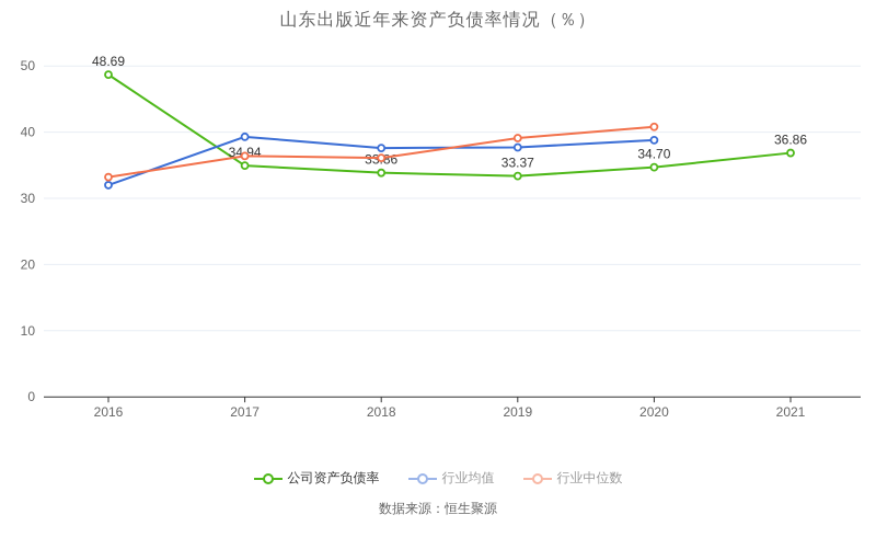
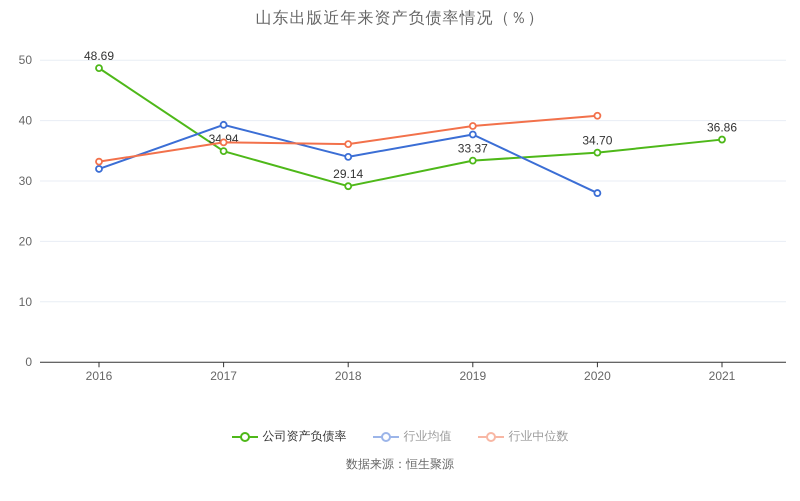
公司资产负债率/2018: 33.86 -> 29.14
行业均值/2018: 38 -> 34
行业均值/2020: 39 -> 28
